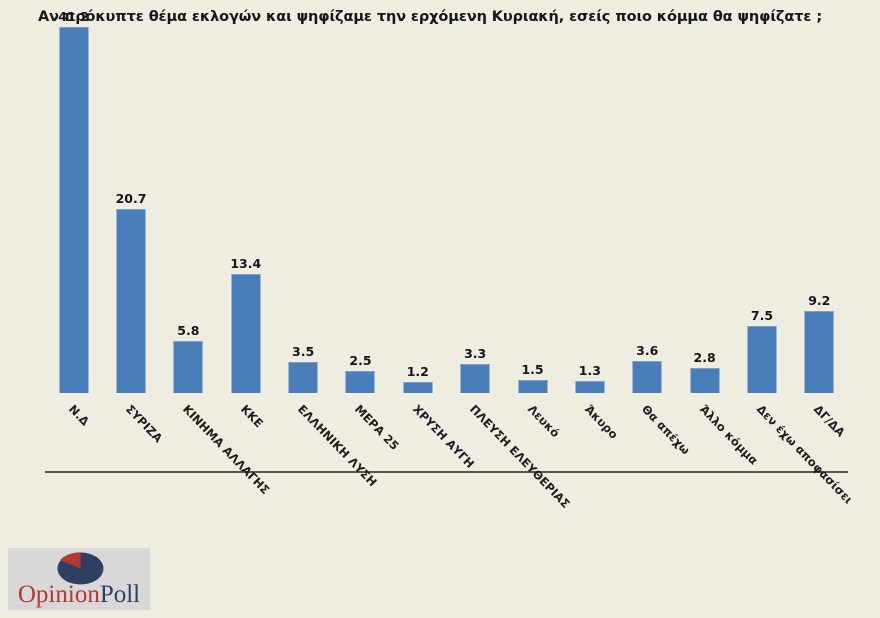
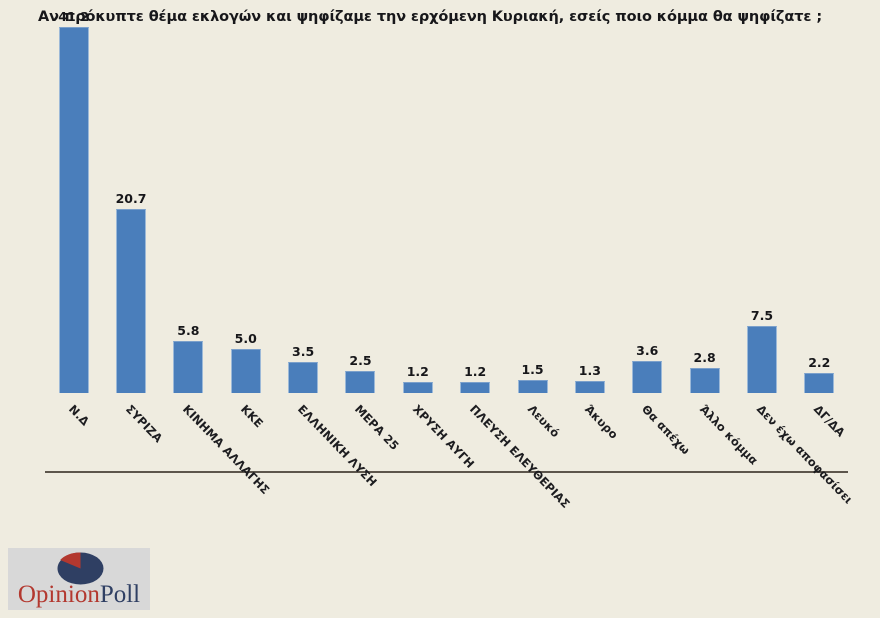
ΚΚΕ: 13.4 -> 5.0
ΠΛΕΥΣΗ ΕΛΕΥΘΕΡΙΑΣ: 3.3 -> 1.2
ΔΓ/ΔΑ: 9.2 -> 2.2
